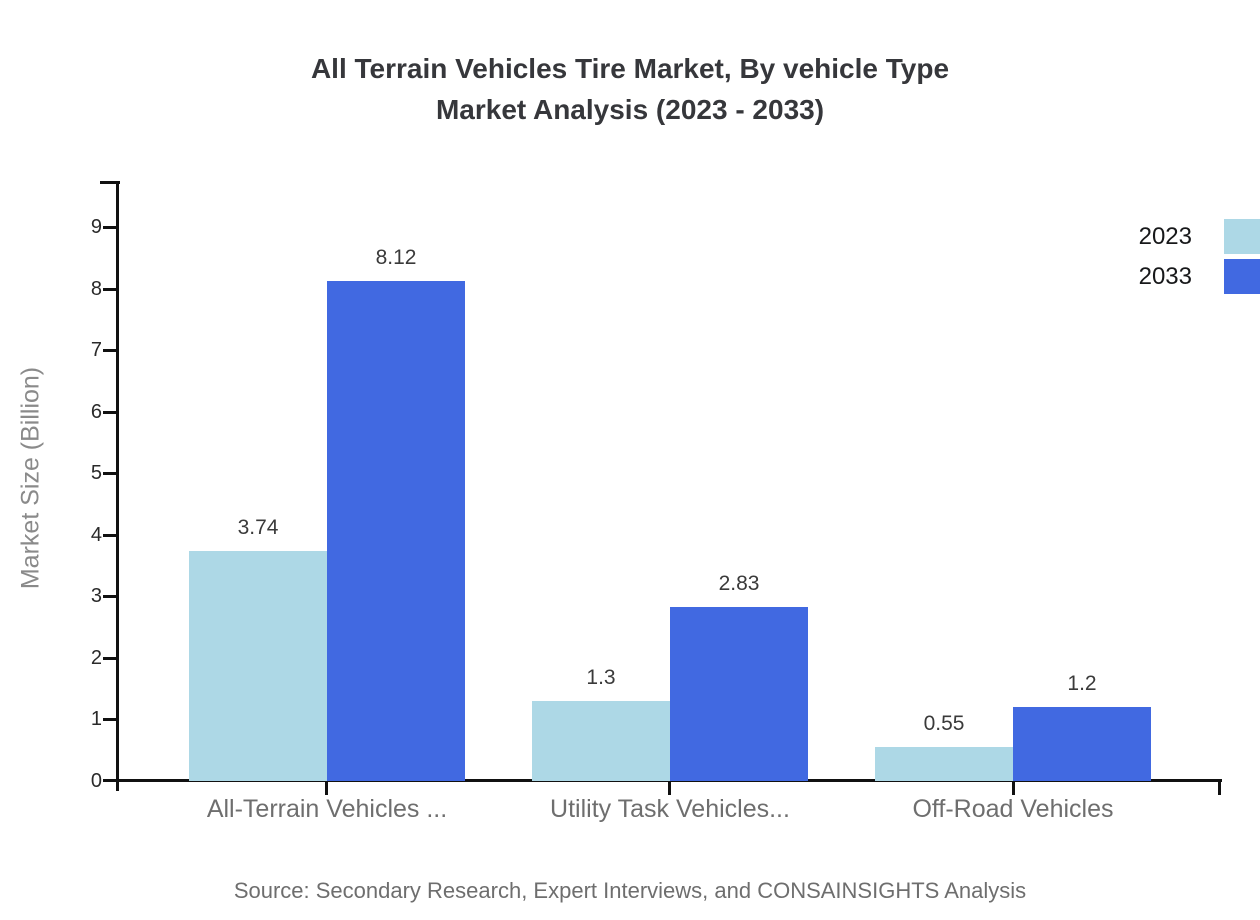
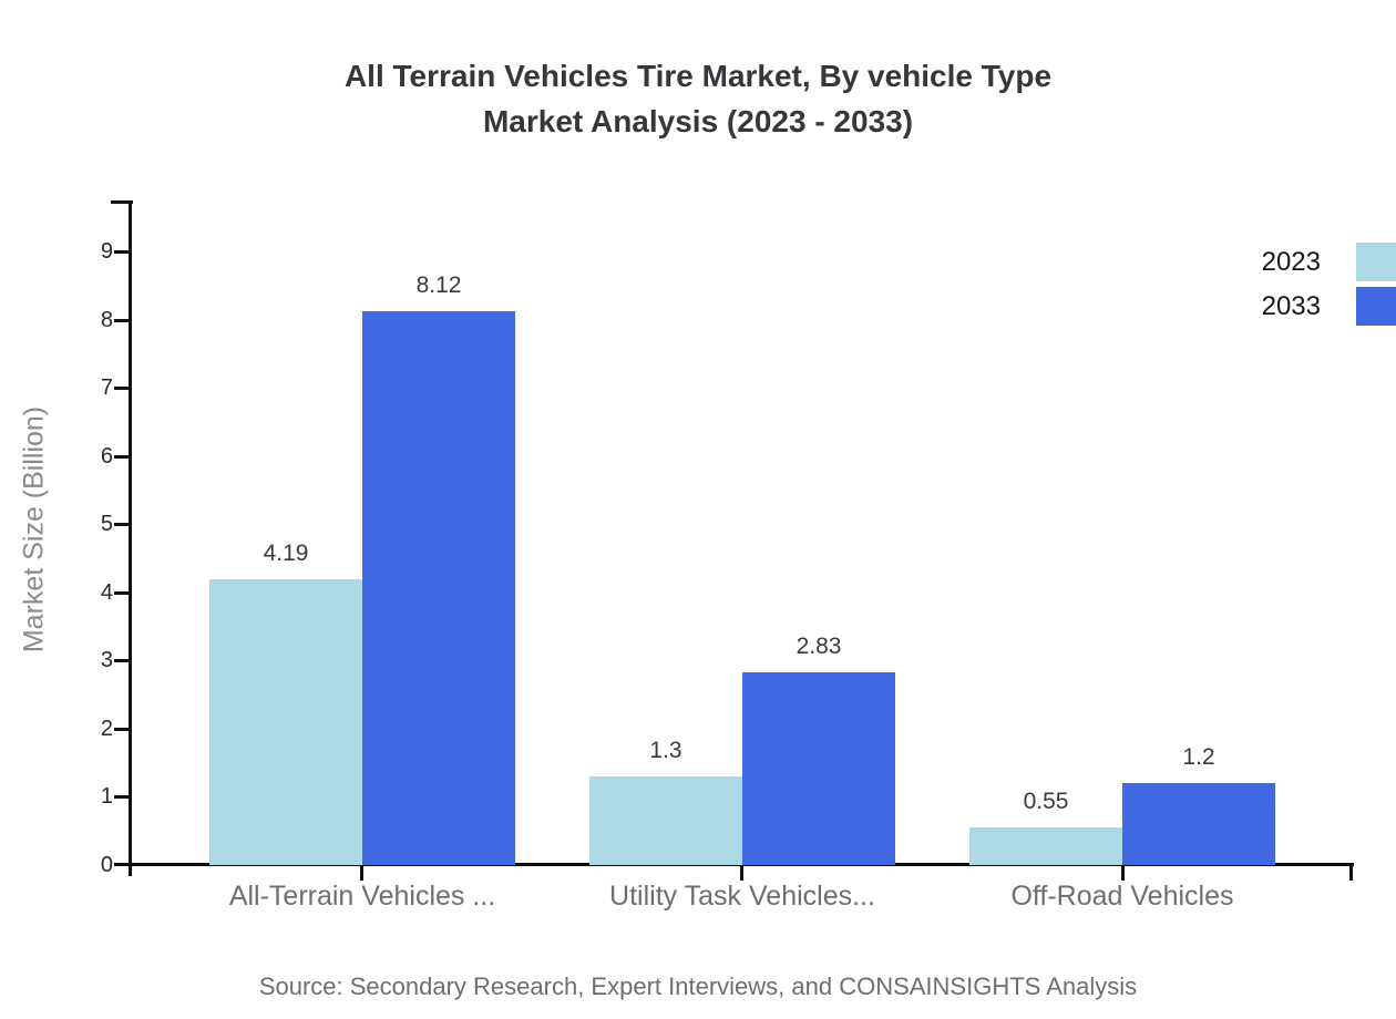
2023/All-Terrain Vehicles ...: 3.74 -> 4.19
